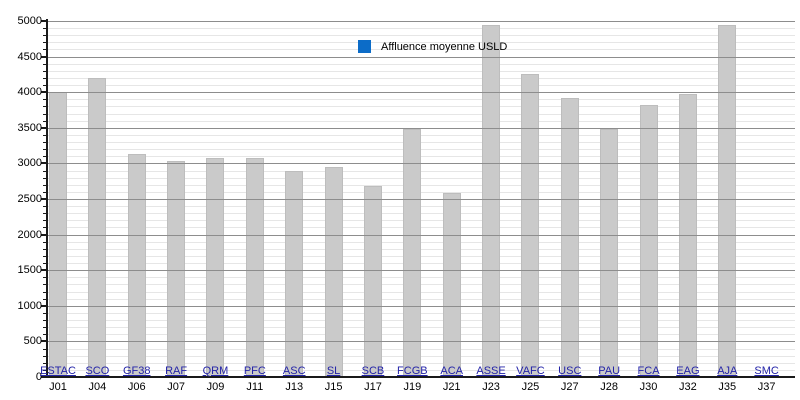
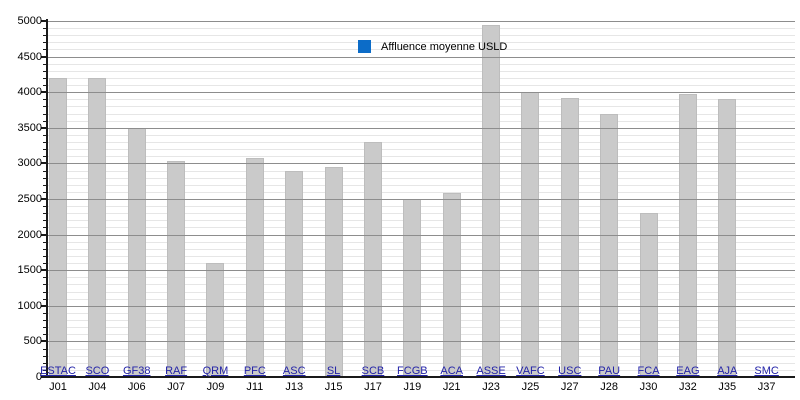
ESTAC: 4000 -> 4200
GF38: 3100 -> 3500
QRM: 3100 -> 1600
SCB: 2700 -> 3300
FCGB: 3500 -> 2500
VAFC: 4200 -> 4000
PAU: 3500 -> 3700
FCA: 3800 -> 2300
AJA: 4900 -> 3900
